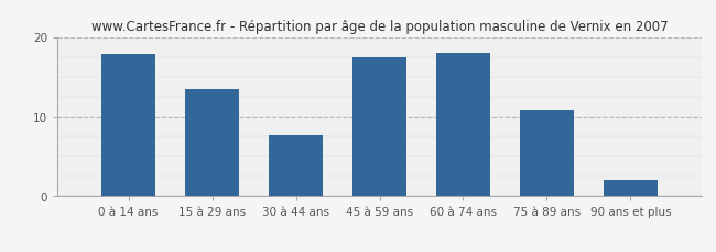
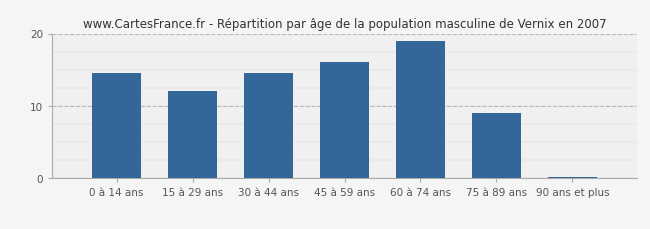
0 à 14 ans: 17.8 -> 14.5
15 à 29 ans: 13.4 -> 12.0
30 à 44 ans: 7.6 -> 14.5
45 à 59 ans: 17.4 -> 16.0
60 à 74 ans: 18.0 -> 19.0
75 à 89 ans: 10.8 -> 9.0
90 ans et plus: 2.0 -> 0.2
